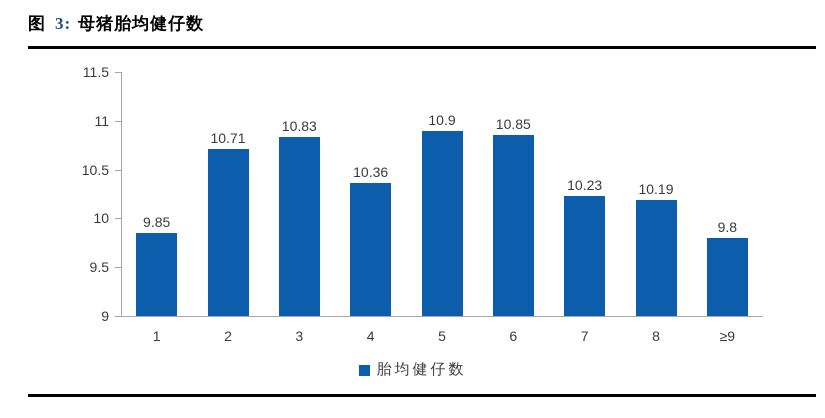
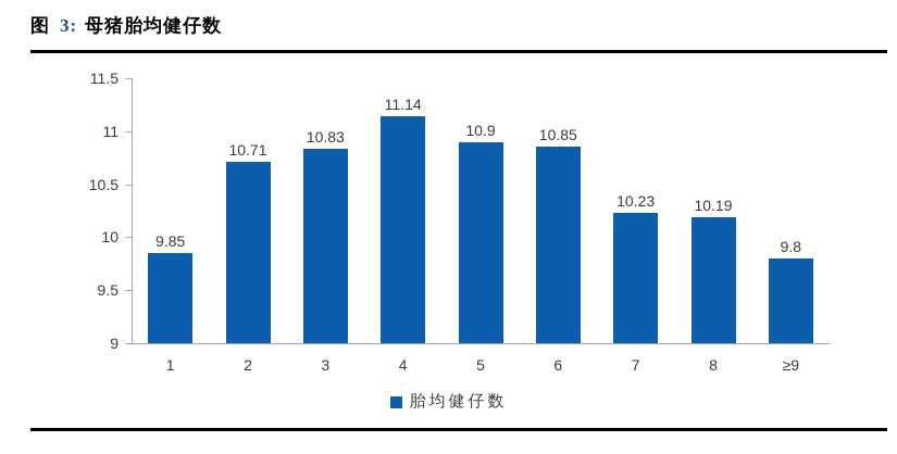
4: 10.36 -> 11.14
